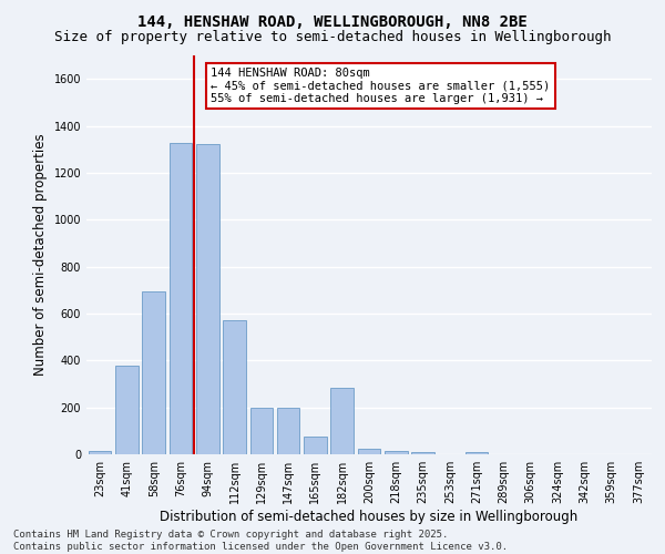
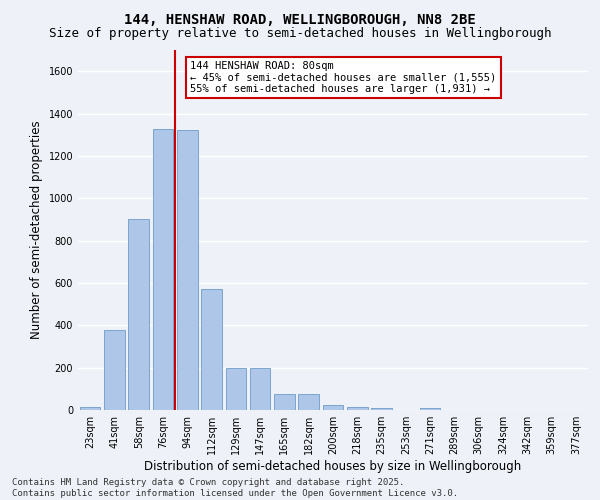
58sqm: 695 -> 900
182sqm: 285 -> 75
